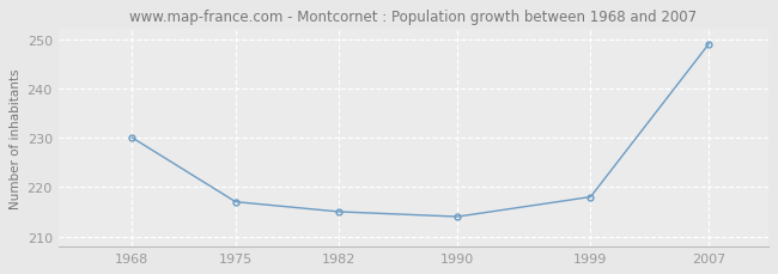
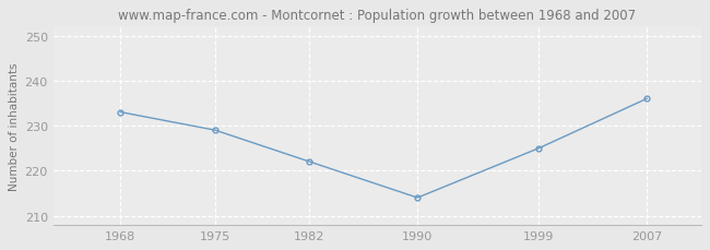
1968: 230 -> 233
1975: 217 -> 229
1982: 215 -> 222
1999: 218 -> 225
2007: 249 -> 236
